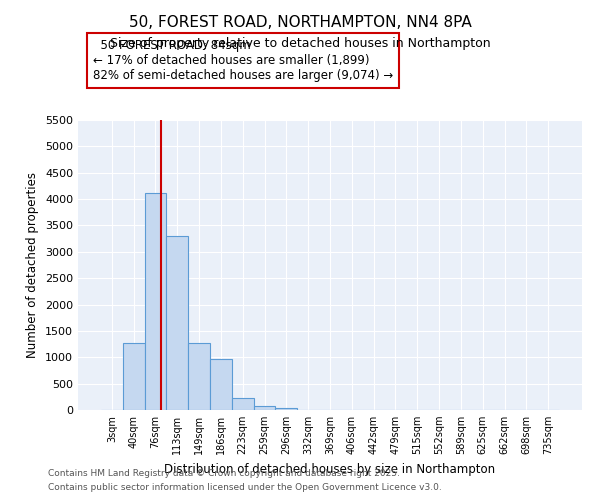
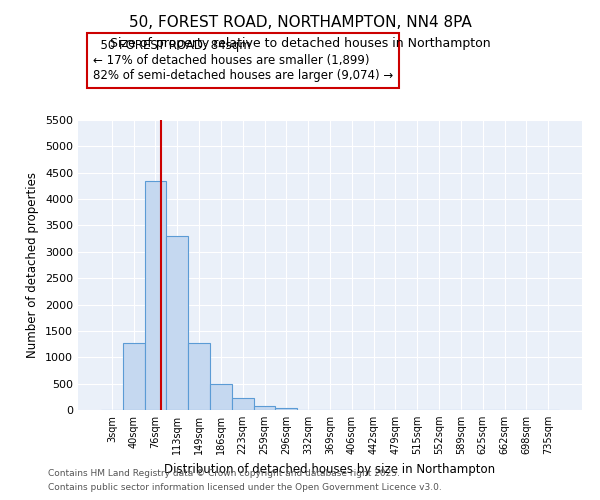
76sqm: 4120 -> 4350
186sqm: 960 -> 500
